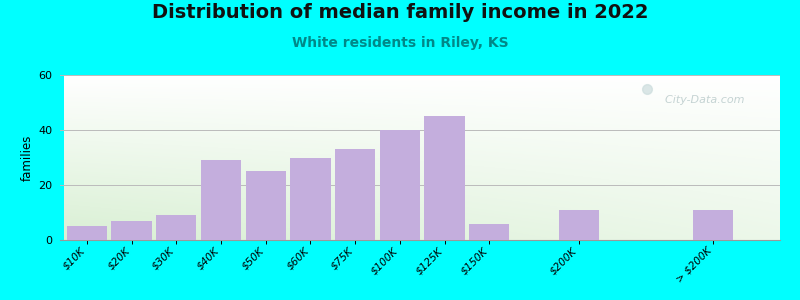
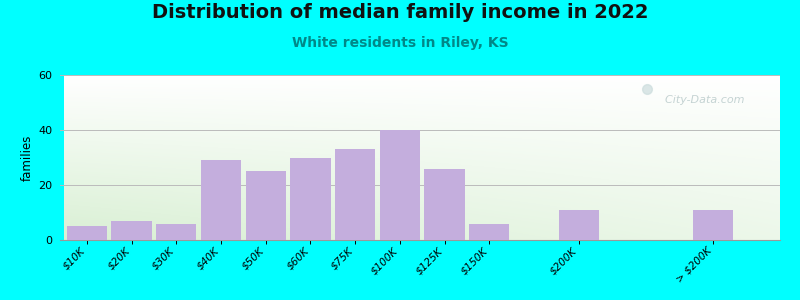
$30K: 9 -> 6
$125K: 45 -> 26
